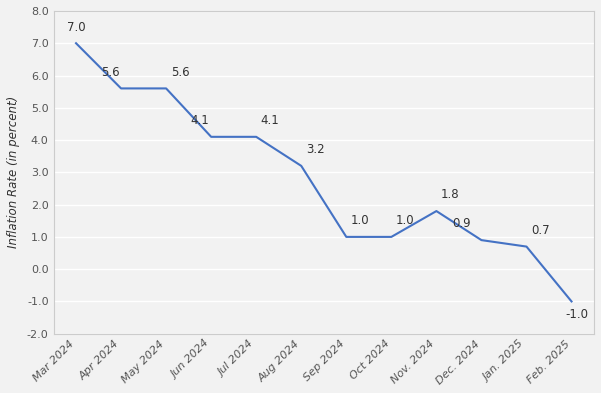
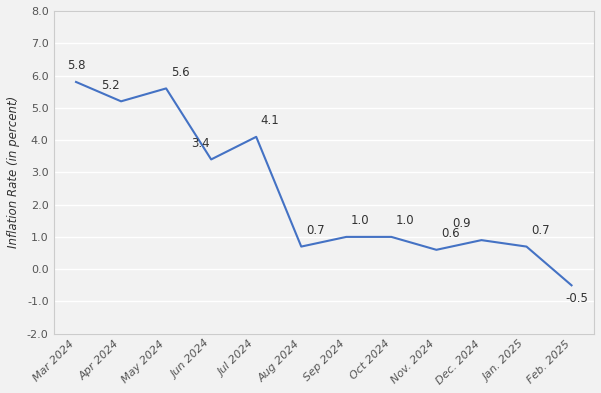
Mar 2024: 7.0 -> 5.8
Apr 2024: 5.6 -> 5.2
Jun 2024: 4.1 -> 3.4
Aug 2024: 3.2 -> 0.7
Nov. 2024: 1.8 -> 0.6
Feb. 2025: -1.0 -> -0.5
